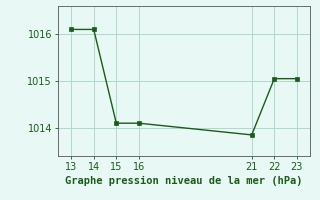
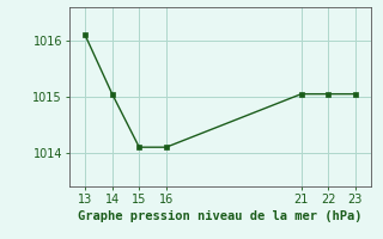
14: 1016.10 -> 1015.05
21: 1013.85 -> 1015.05
